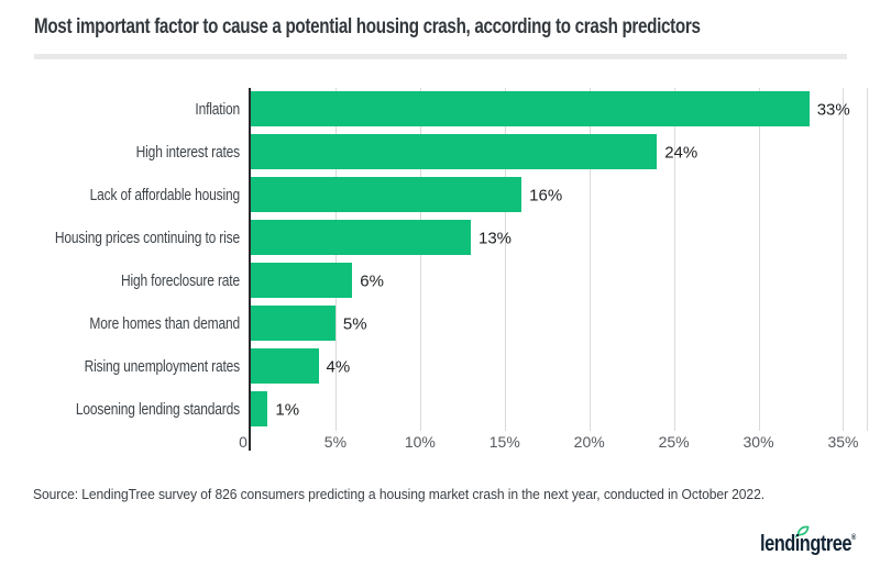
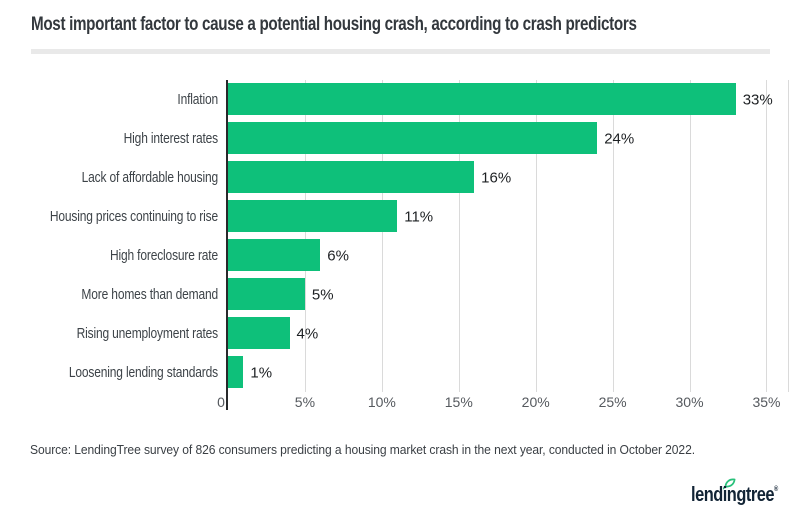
Housing prices continuing to rise: 13% -> 11%
